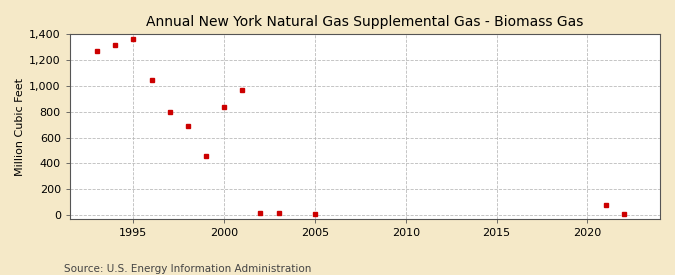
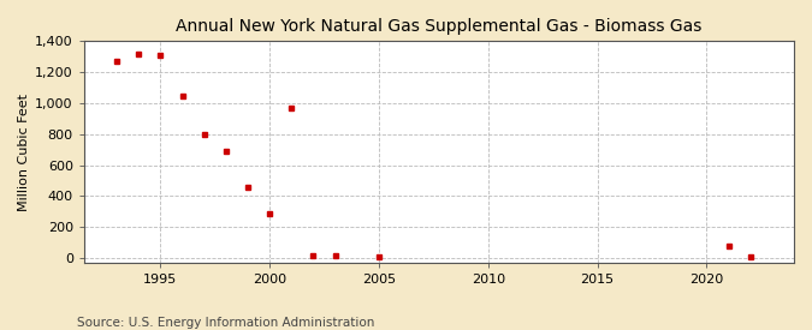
1995: 1,360 -> 1,310
2000: 840 -> 290
